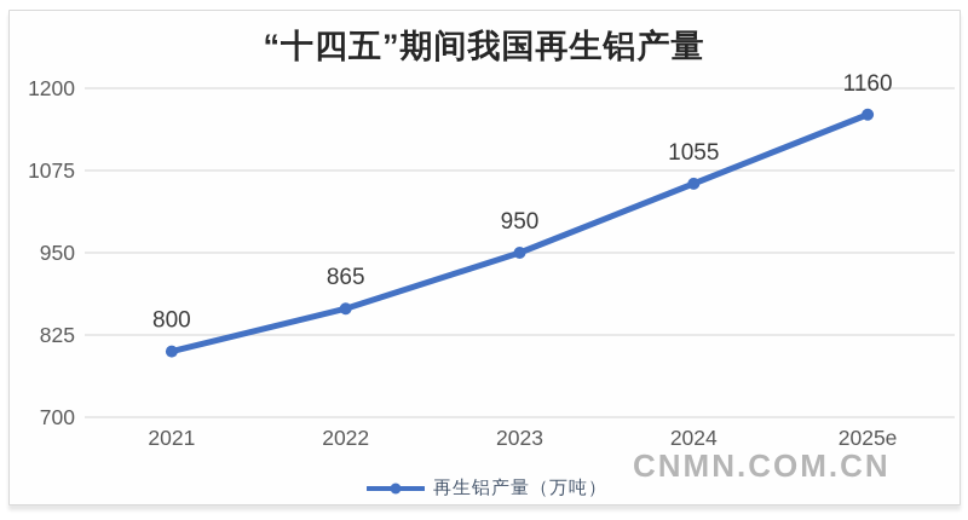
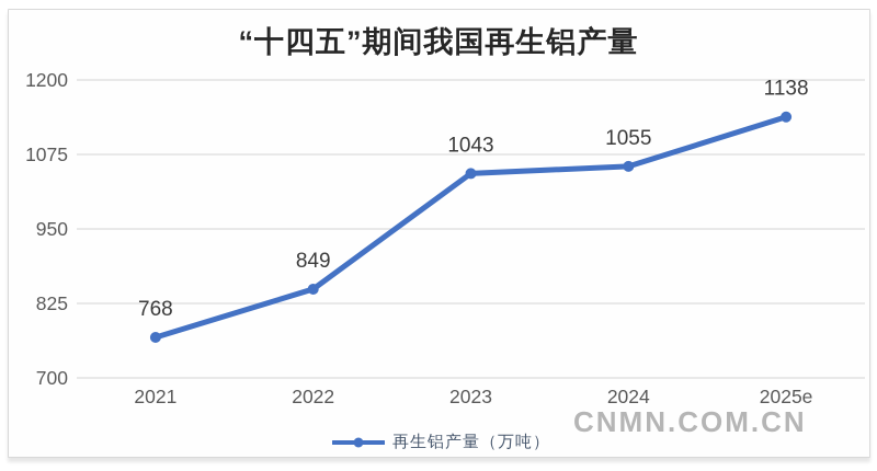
2021: 800 -> 768
2022: 865 -> 849
2023: 950 -> 1043
2025e: 1160 -> 1138
